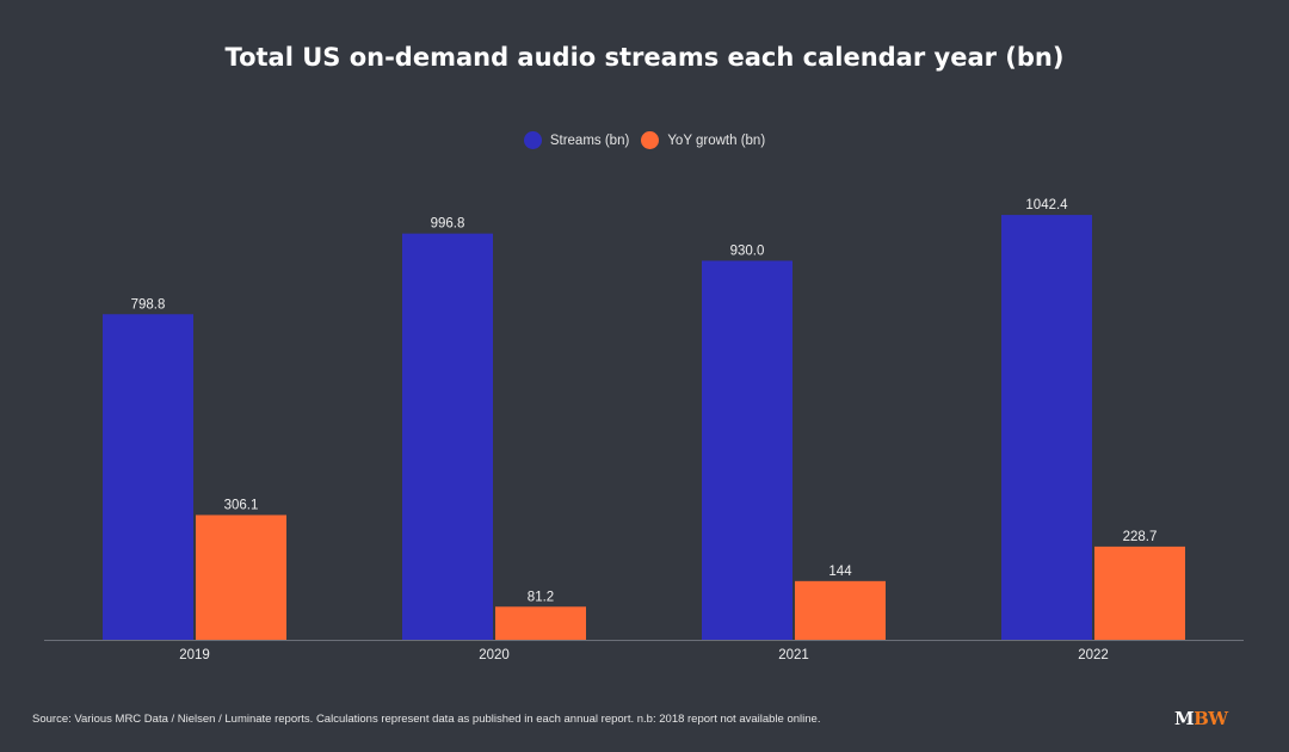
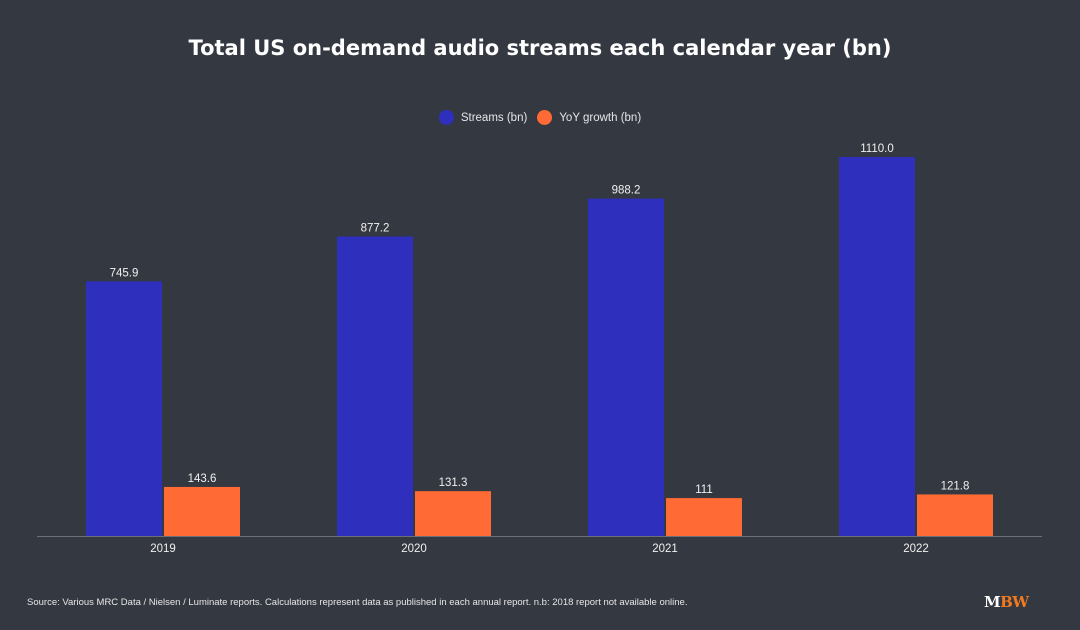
Streams (bn)/2019: 798.8 -> 745.9
YoY growth (bn)/2019: 306.1 -> 143.6
Streams (bn)/2020: 996.8 -> 877.2
YoY growth (bn)/2020: 81.2 -> 131.3
Streams (bn)/2021: 930.0 -> 988.2
YoY growth (bn)/2021: 144 -> 111
Streams (bn)/2022: 1042.4 -> 1110.0
YoY growth (bn)/2022: 228.7 -> 121.8
